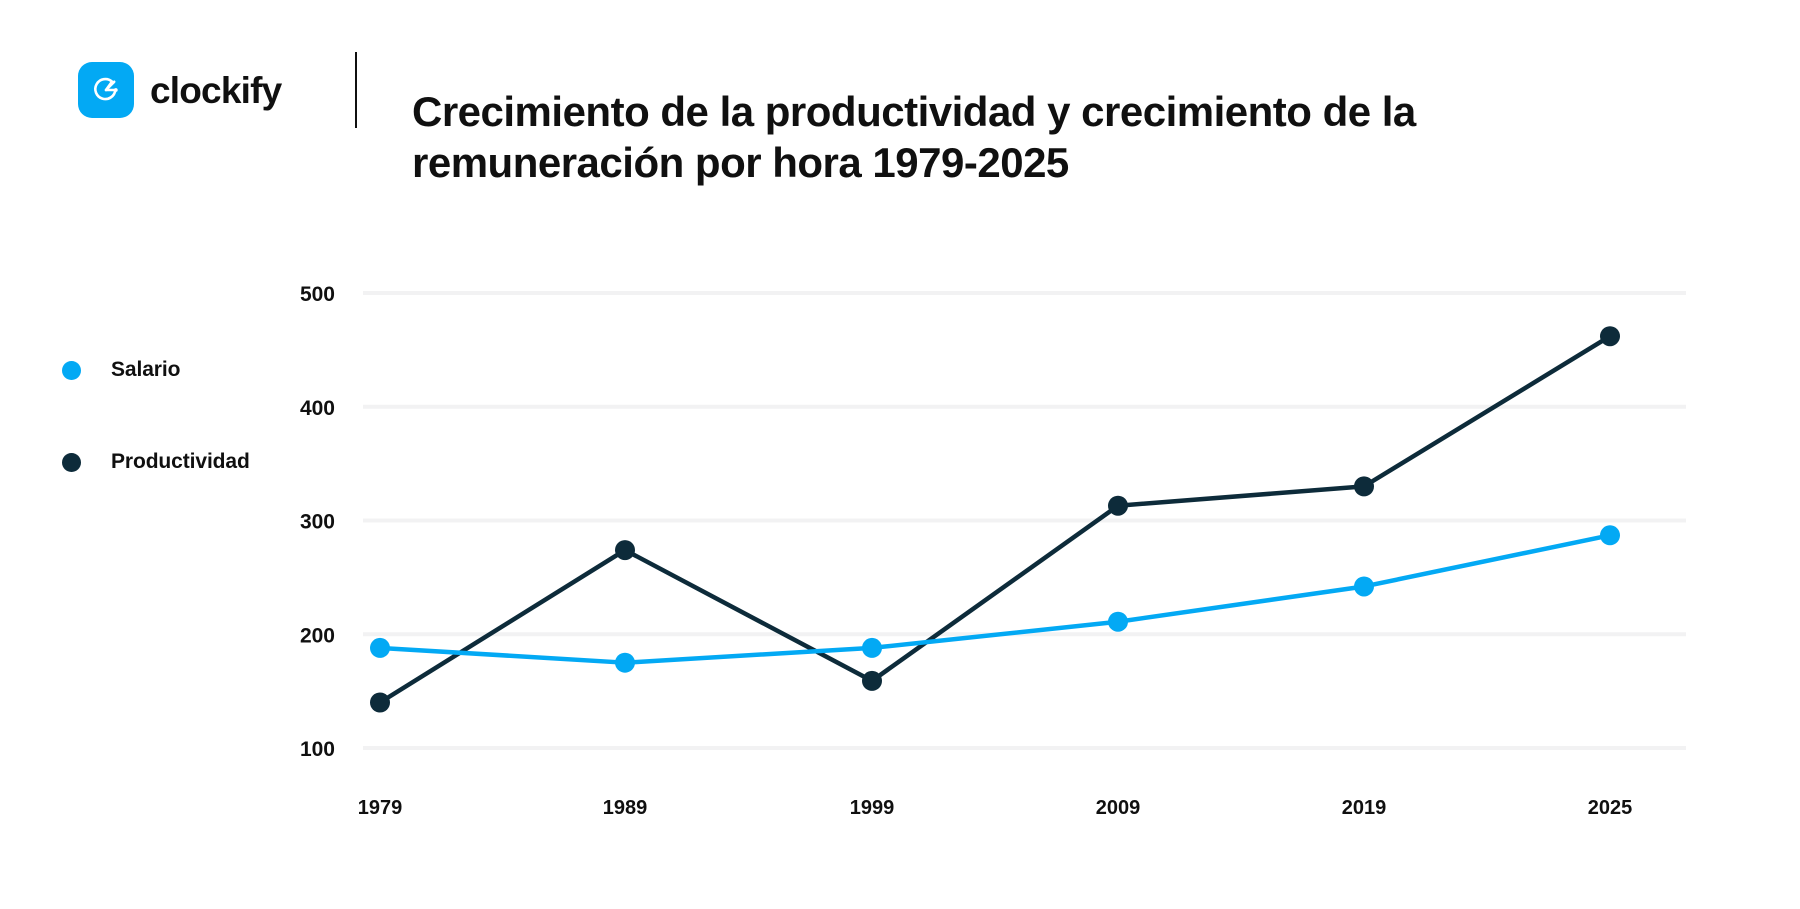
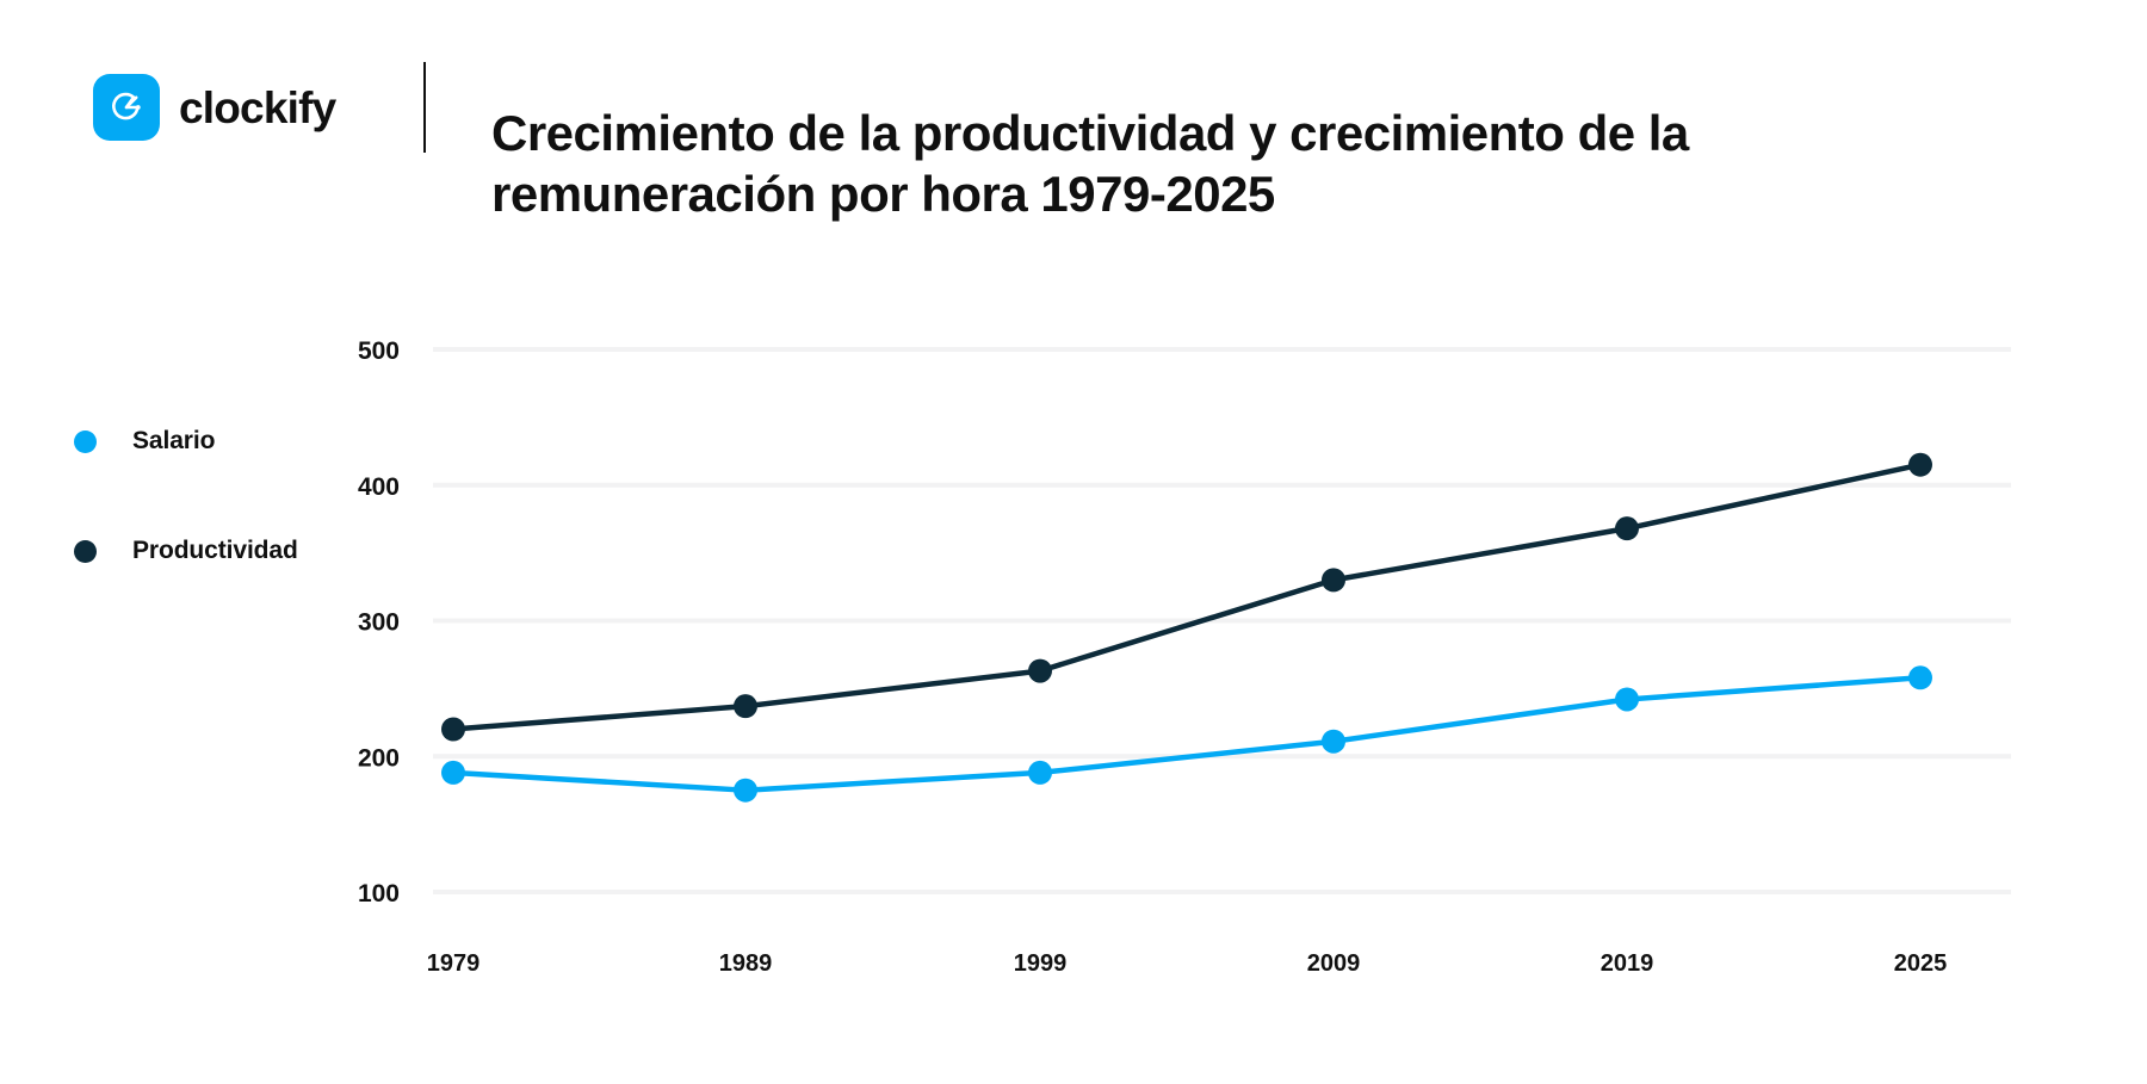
Productividad/1979: 140 -> 220
Productividad/1989: 274 -> 237
Productividad/1999: 159 -> 263
Productividad/2009: 313 -> 330
Productividad/2019: 330 -> 368
Salario/2025: 287 -> 258
Productividad/2025: 462 -> 415
